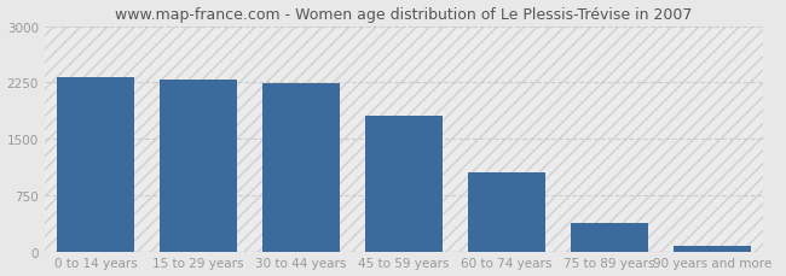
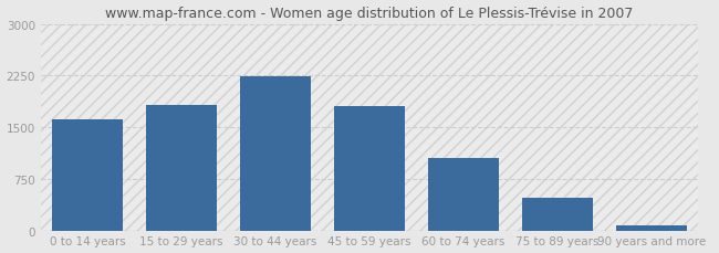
0 to 14 years: 2320 -> 1620
15 to 29 years: 2280 -> 1820
75 to 89 years: 380 -> 480
